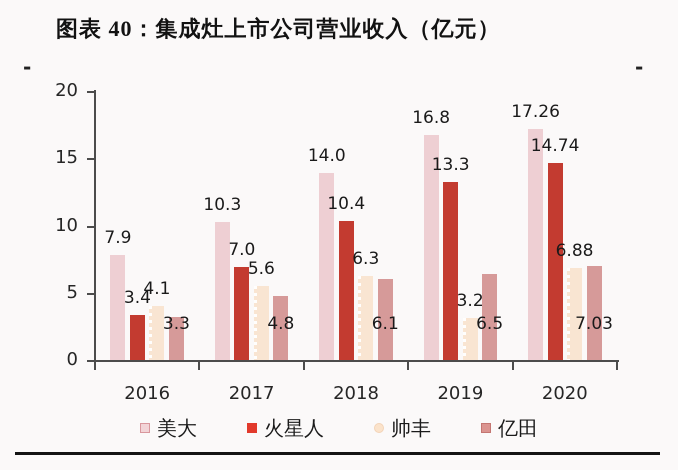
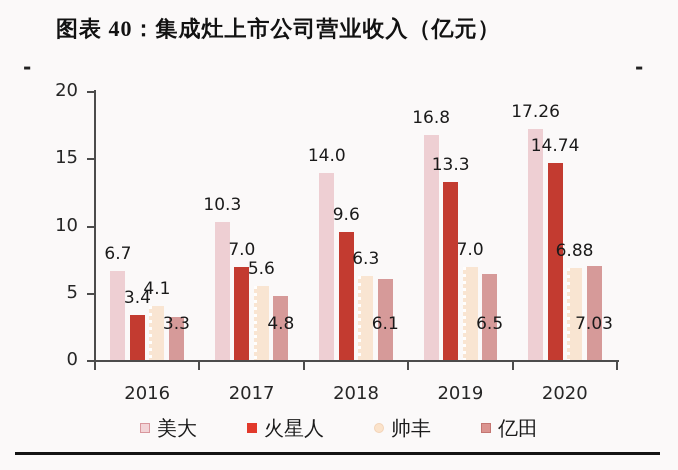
美大/2016: 7.9 -> 6.7
火星人/2018: 10.4 -> 9.6
帅丰/2019: 3.2 -> 7.0
